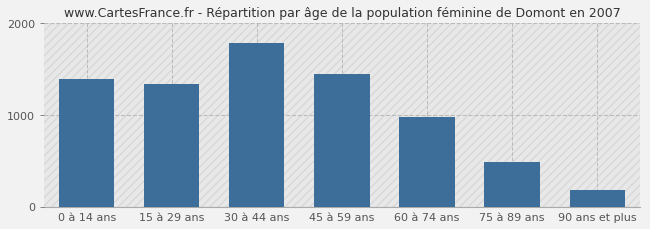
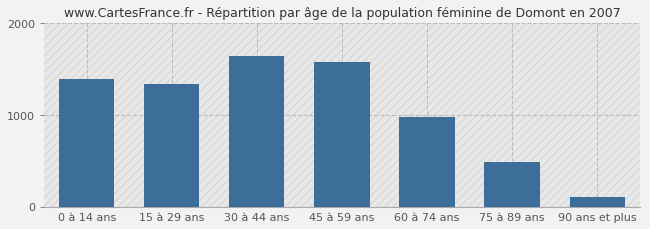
30 à 44 ans: 1780 -> 1640
45 à 59 ans: 1440 -> 1570
90 ans et plus: 180 -> 100
